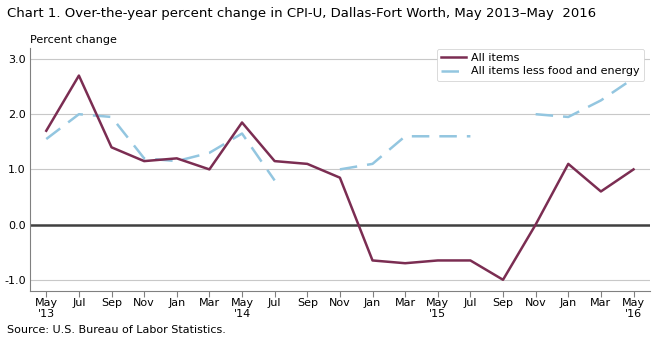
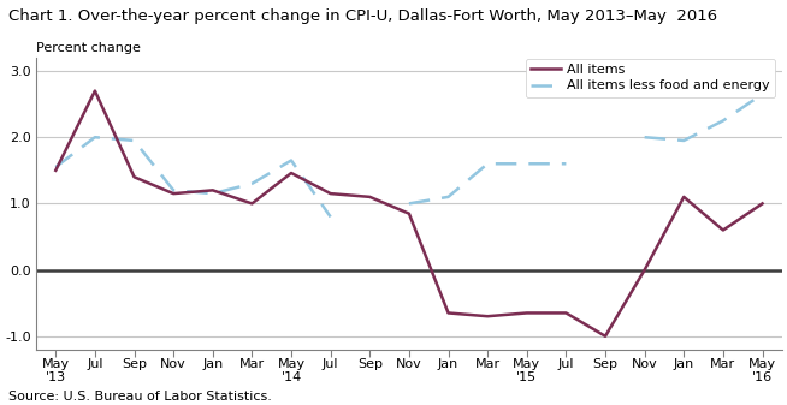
All items/May '13: 1.70 -> 1.50
All items/May '14: 1.85 -> 1.46
